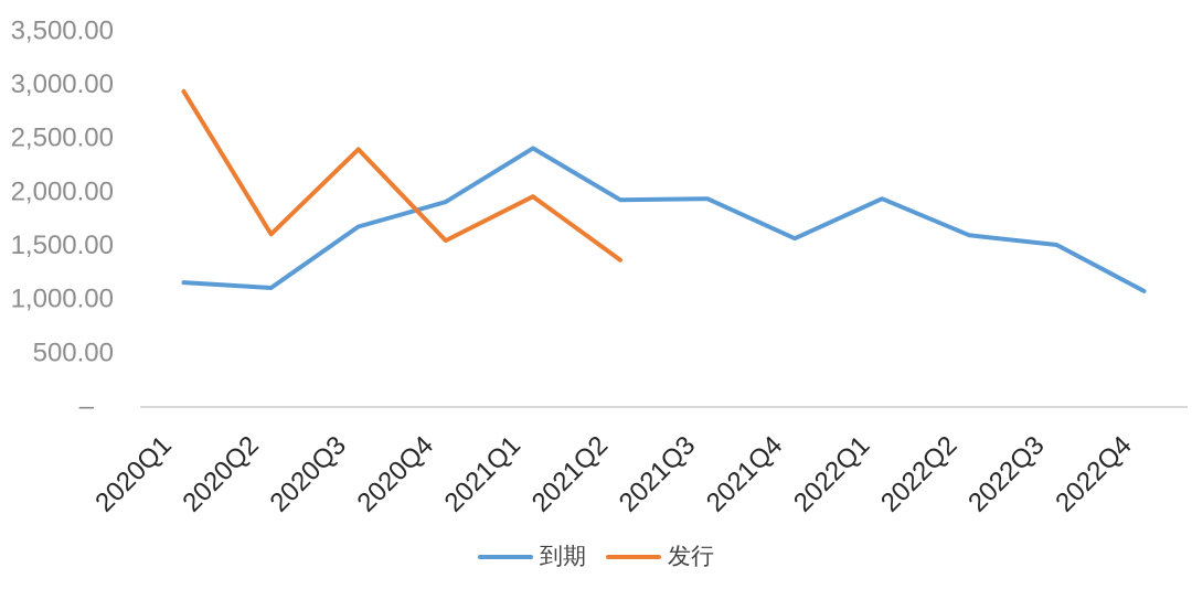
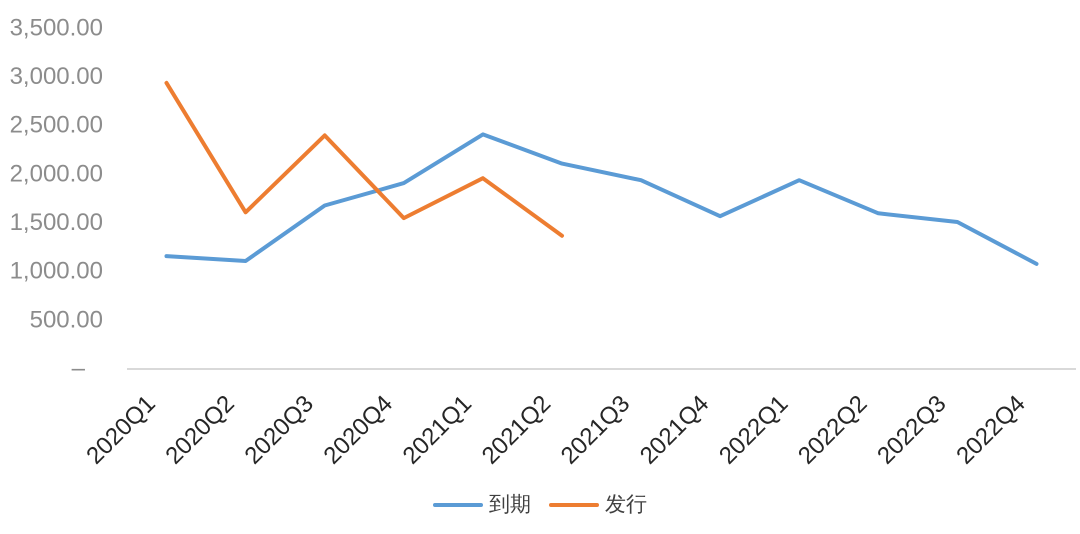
到期/2021Q2: 1900 -> 2100
